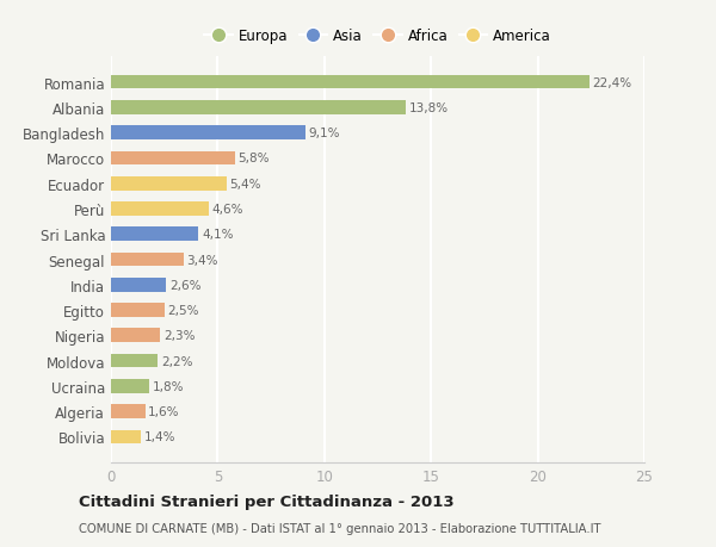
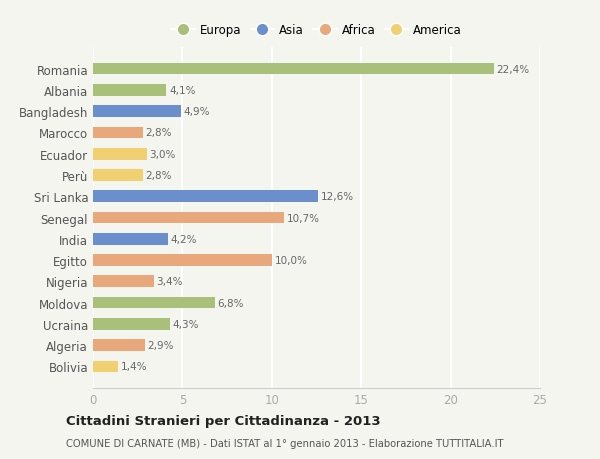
Albania: 13,8% -> 4,1%
Bangladesh: 9,1% -> 4,9%
Marocco: 5,8% -> 2,8%
Ecuador: 5,4% -> 3,0%
Perù: 4,6% -> 2,8%
Sri Lanka: 4,1% -> 12,6%
Senegal: 3,4% -> 10,7%
India: 2,6% -> 4,2%
Egitto: 2,5% -> 10,0%
Nigeria: 2,3% -> 3,4%
Moldova: 2,2% -> 6,8%
Ucraina: 1,8% -> 4,3%
Algeria: 1,6% -> 2,9%
